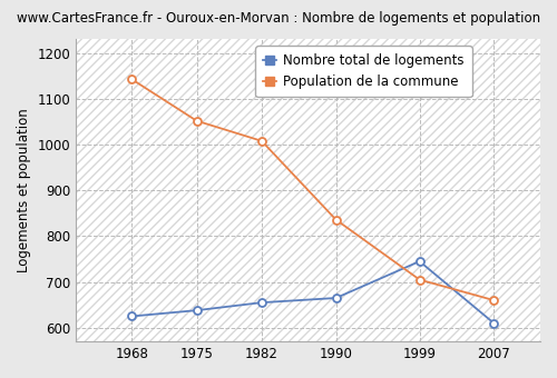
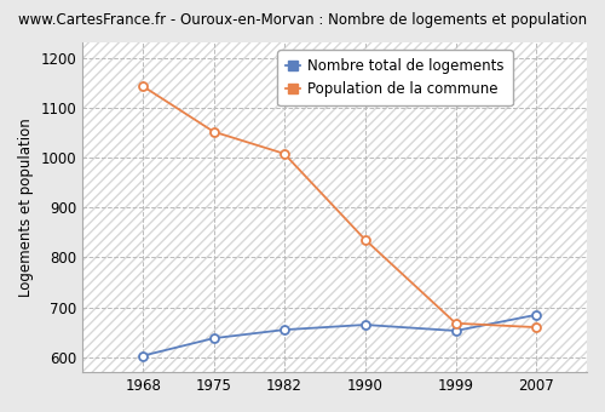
Nombre total de logements/1968: 625 -> 603
Nombre total de logements/1999: 745 -> 653
Population de la commune/1999: 705 -> 668
Nombre total de logements/2007: 610 -> 685
